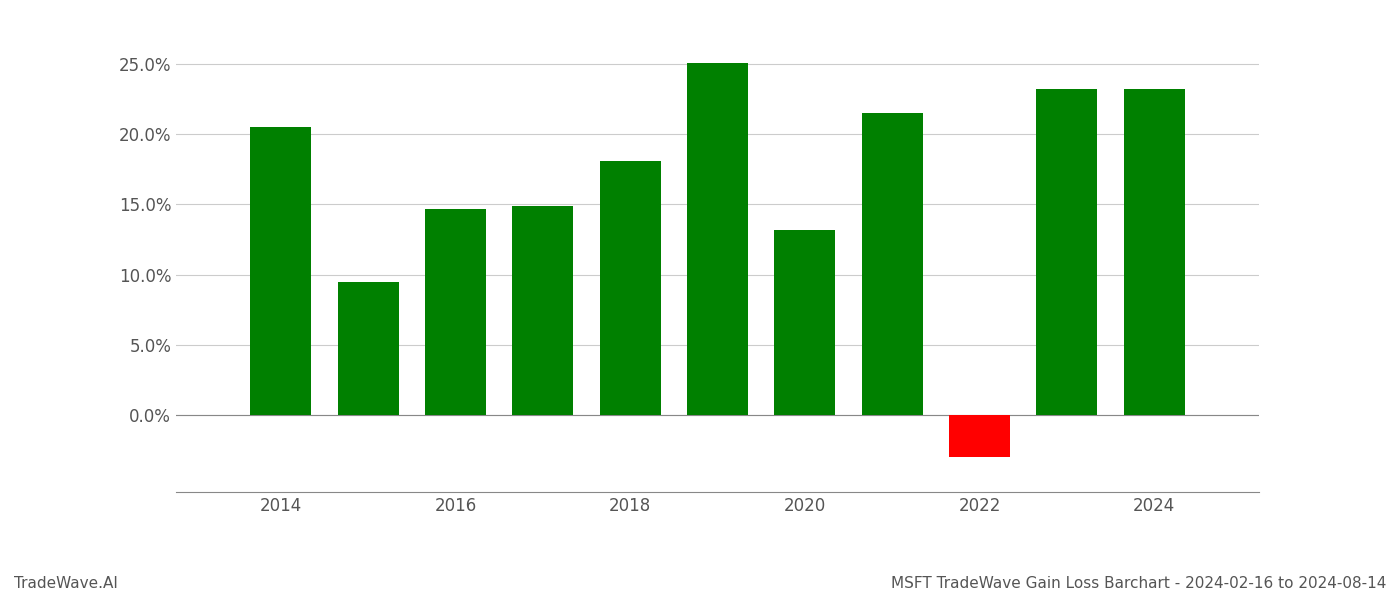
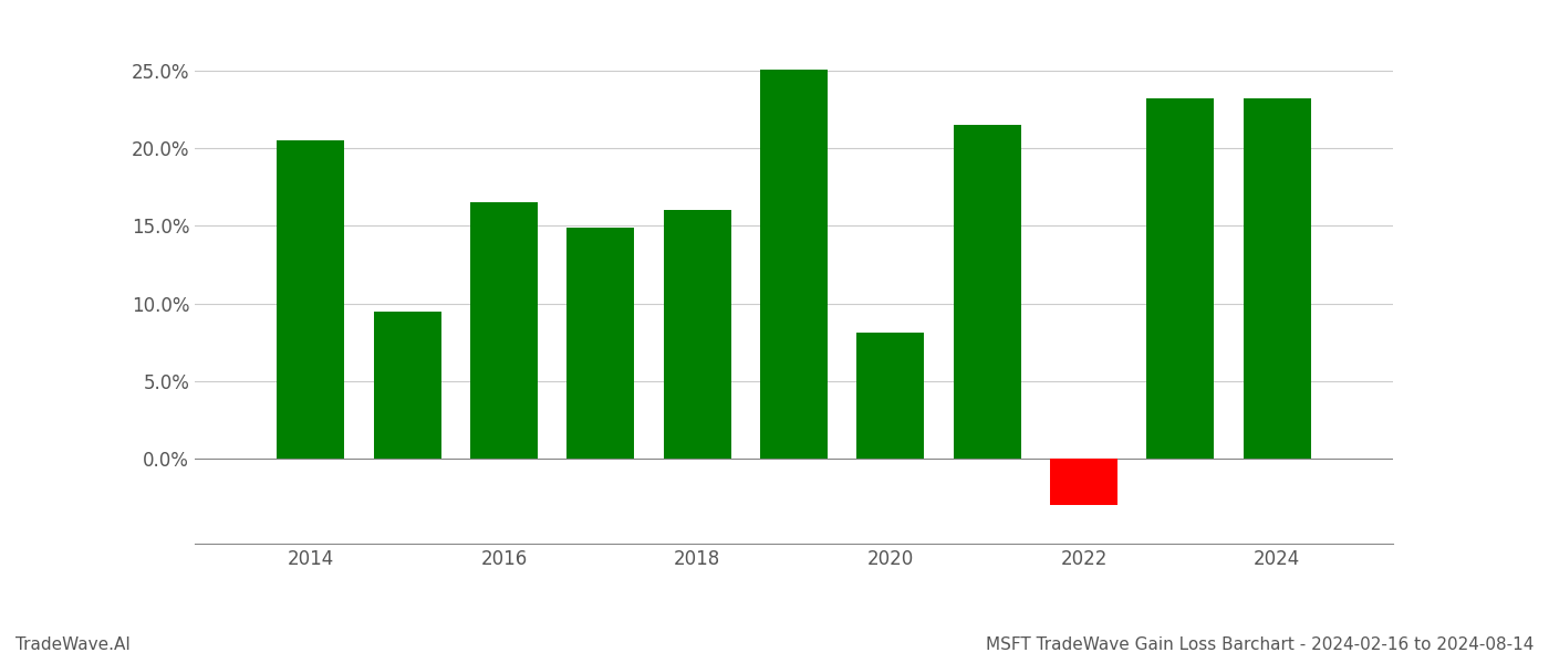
2016: 14.7% -> 16.5%
2018: 18.1% -> 16.0%
2020: 13.2% -> 8.1%
